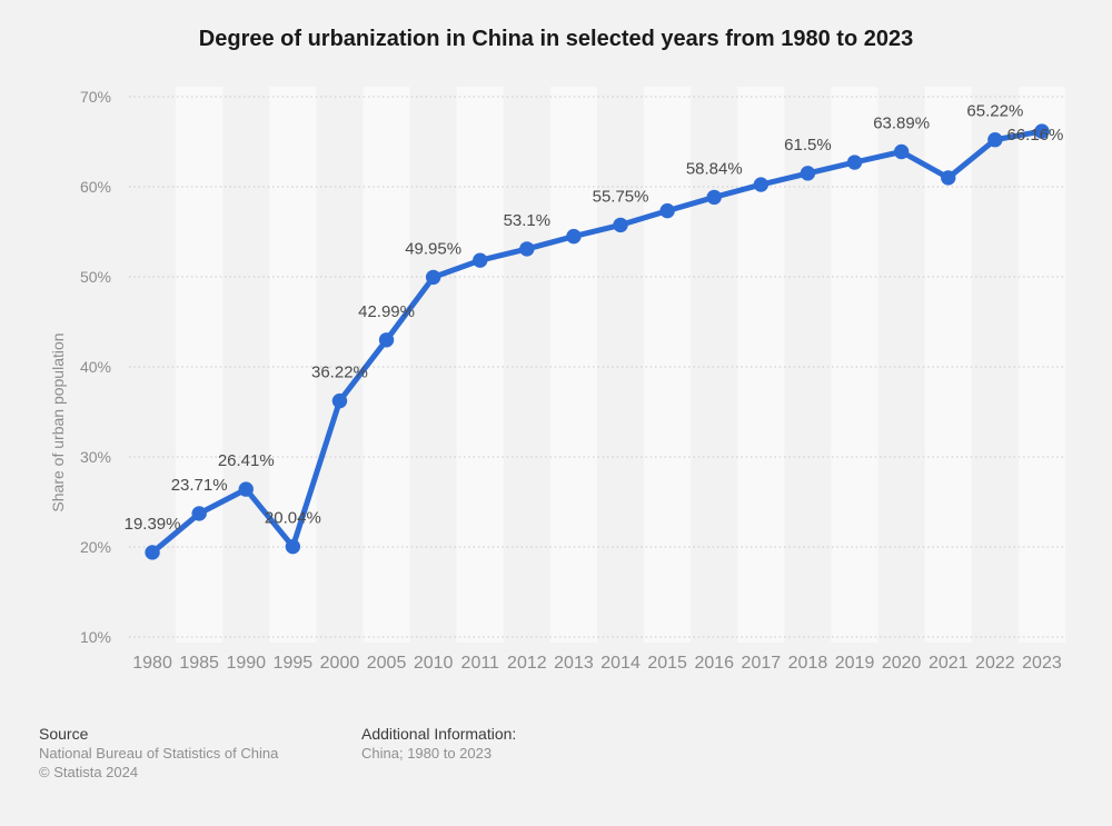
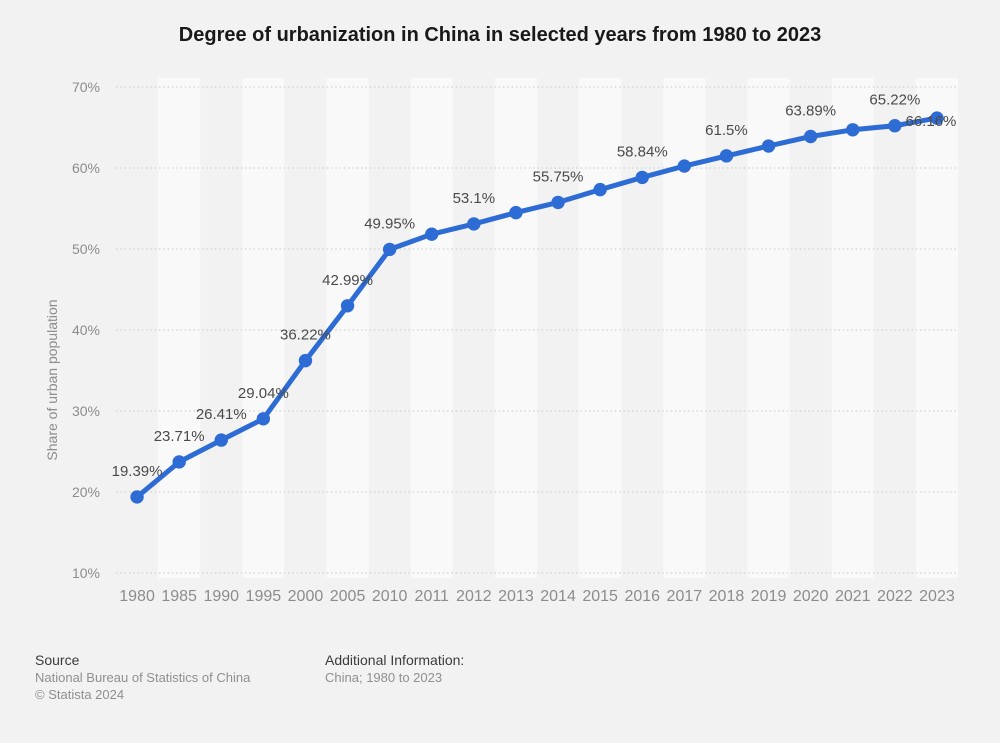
1995: 20.04% -> 29.04%
2021: 61% -> 65%
